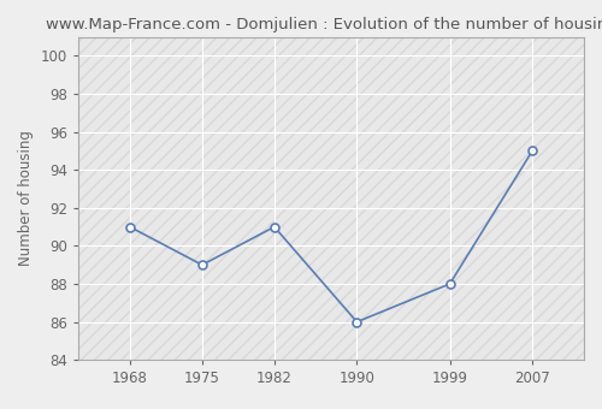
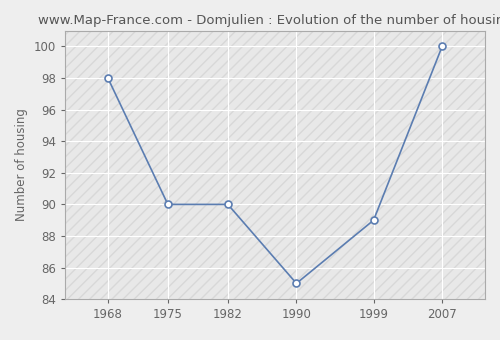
1968: 91 -> 98
1975: 89 -> 90
1982: 91 -> 90
1990: 86 -> 85
1999: 88 -> 89
2007: 95 -> 100
